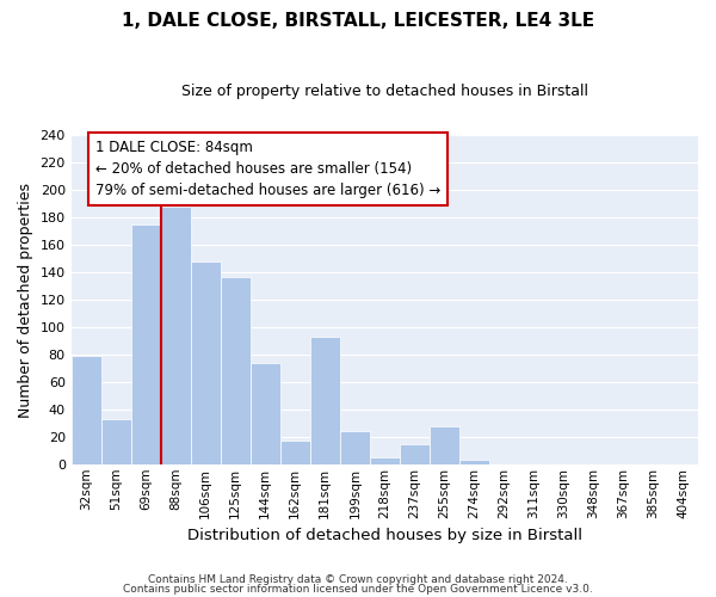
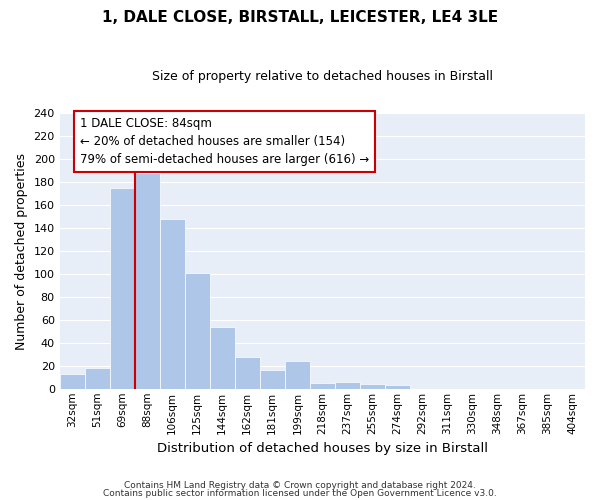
32sqm: 79 -> 13
51sqm: 33 -> 18
125sqm: 137 -> 101
144sqm: 74 -> 54
162sqm: 17 -> 28
181sqm: 93 -> 16
237sqm: 15 -> 6
255sqm: 28 -> 4
